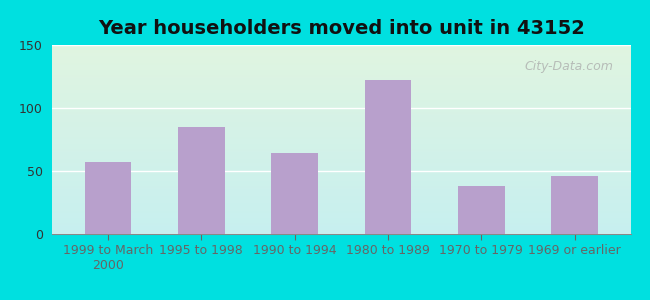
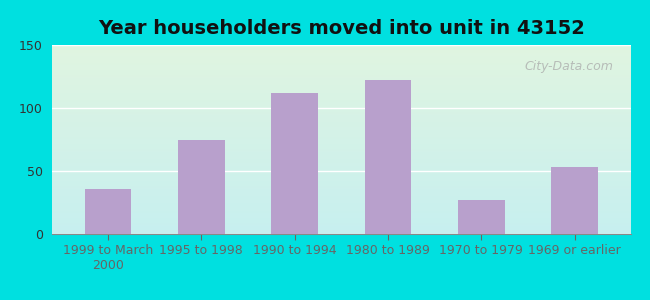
1999 to March 2000: 57 -> 36
1995 to 1998: 85 -> 75
1990 to 1994: 64 -> 112
1970 to 1979: 38 -> 27
1969 or earlier: 46 -> 53
